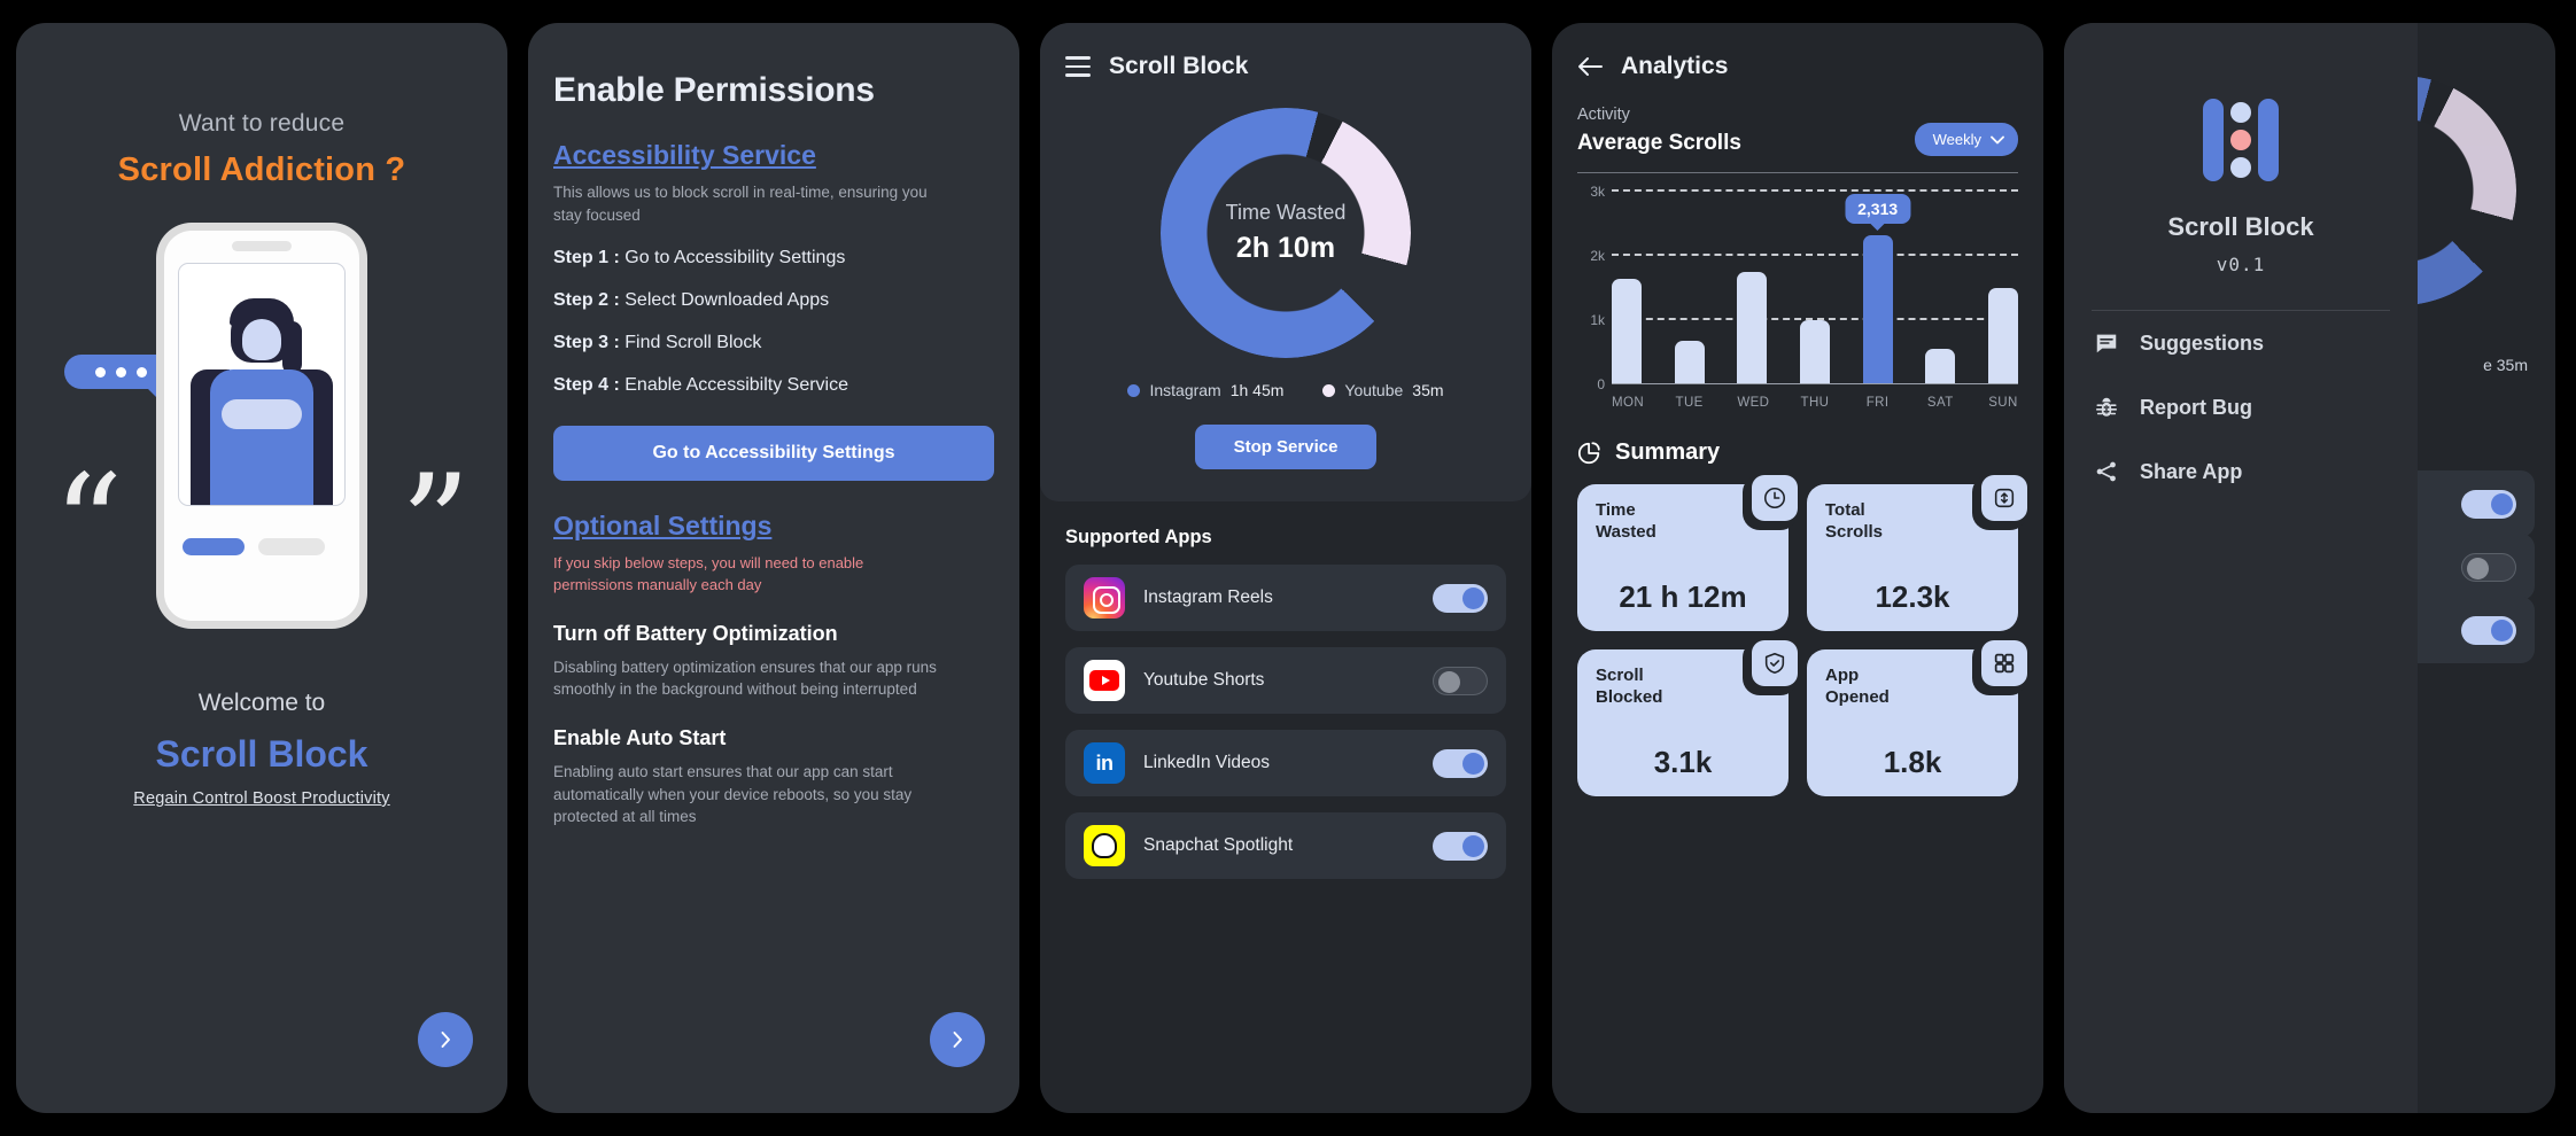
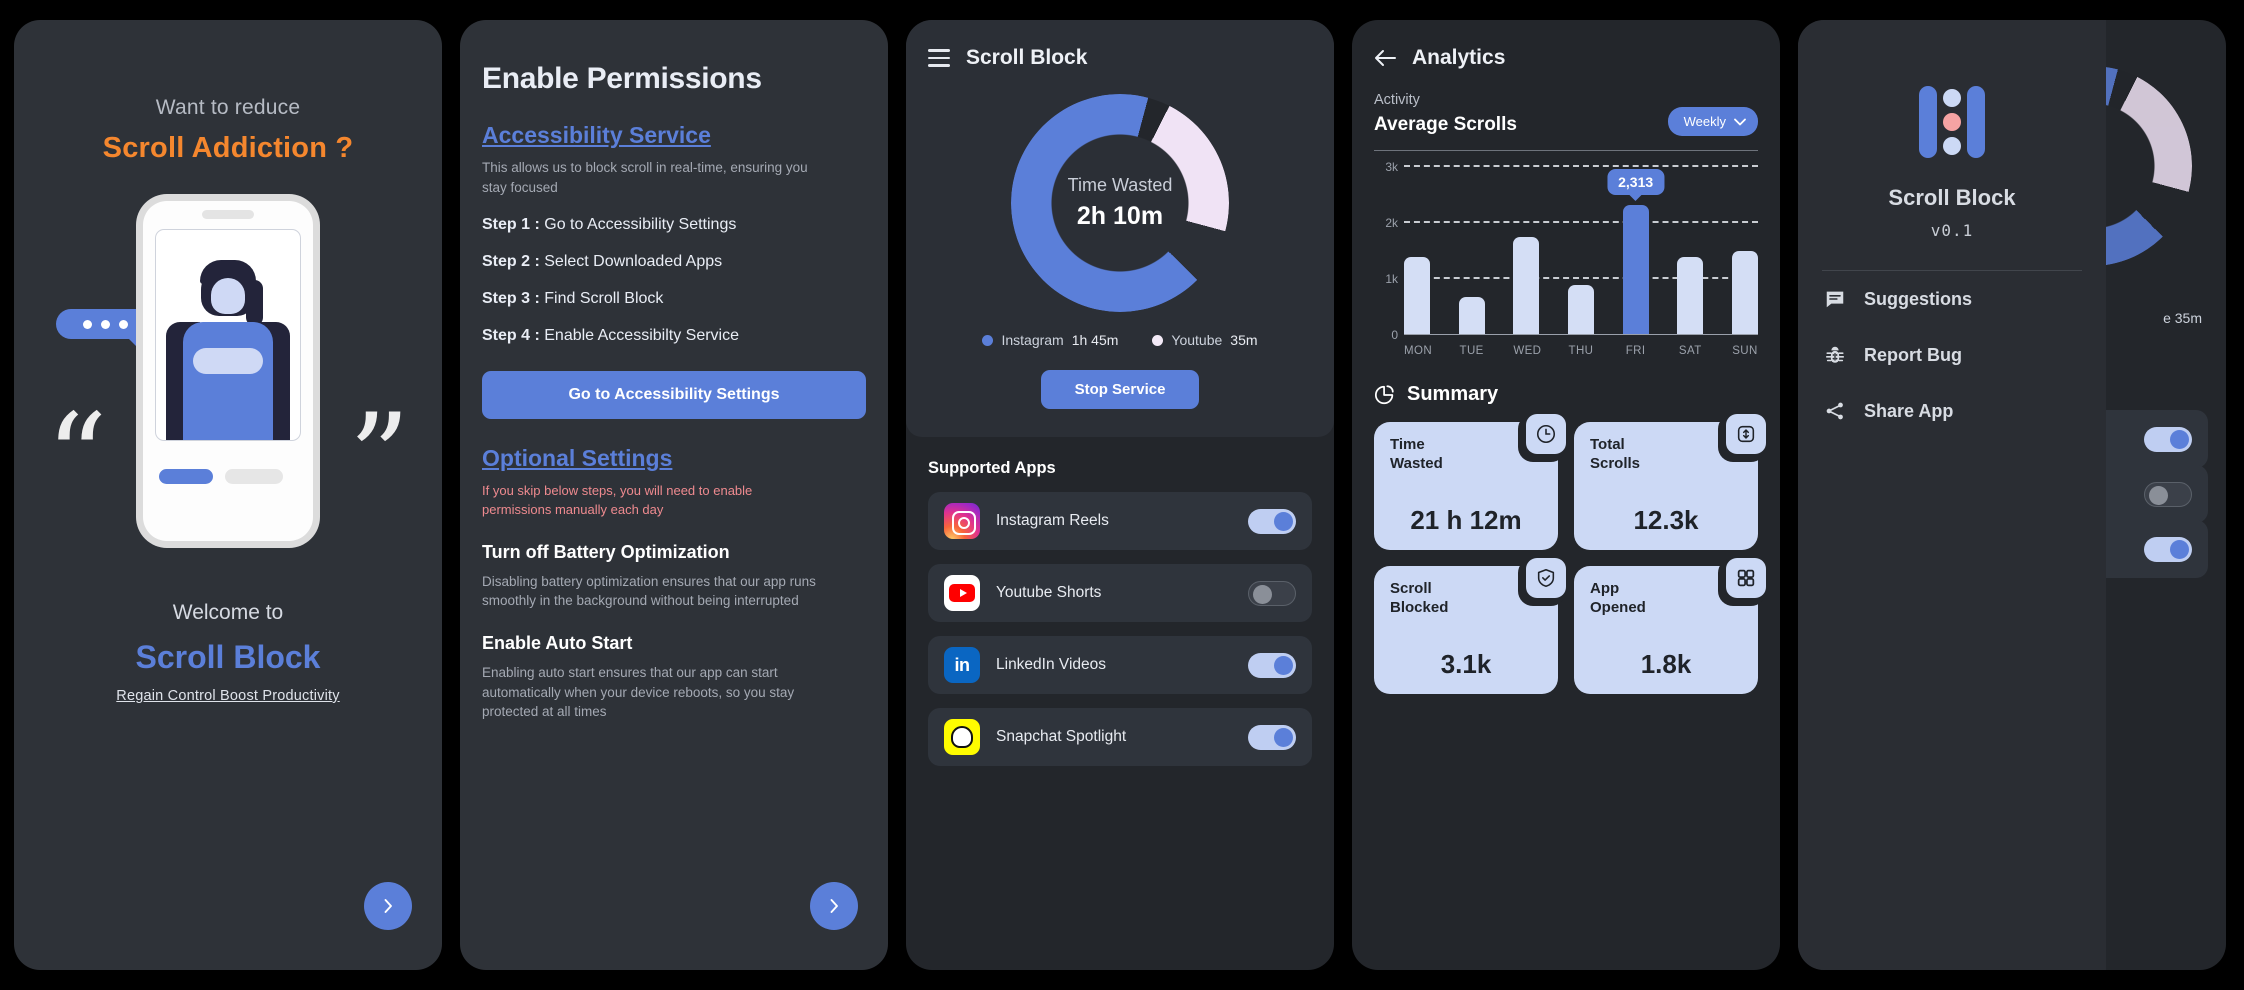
MON: 1.6k -> 1.4k
THU: 1.0k -> 0.9k
SAT: 0.6k -> 1.4k
